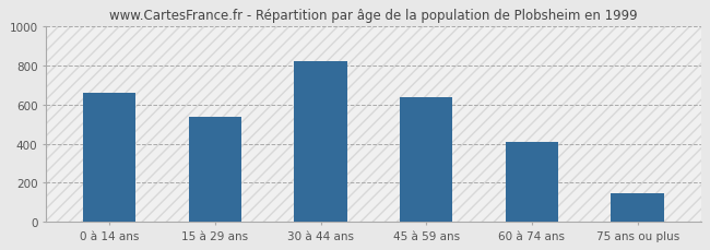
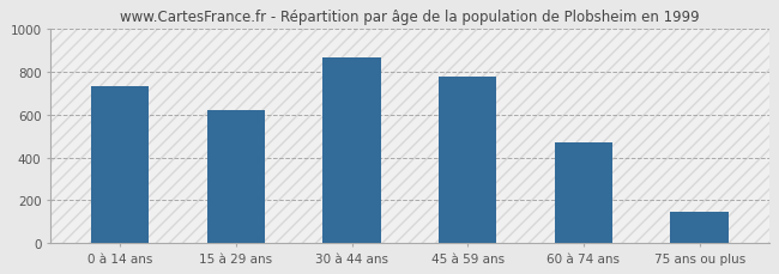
0 à 14 ans: 660 -> 740
15 à 29 ans: 540 -> 620
30 à 44 ans: 820 -> 870
45 à 59 ans: 640 -> 780
60 à 74 ans: 410 -> 470
